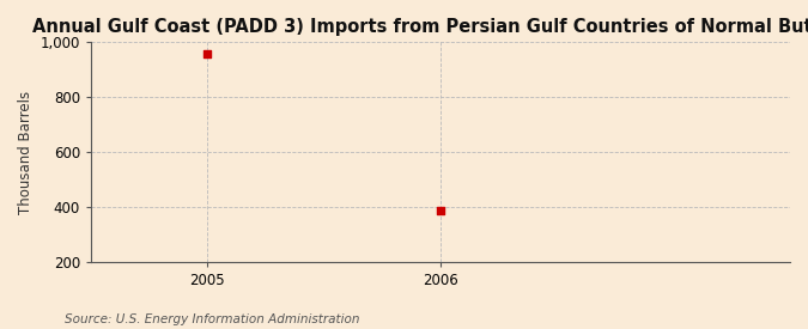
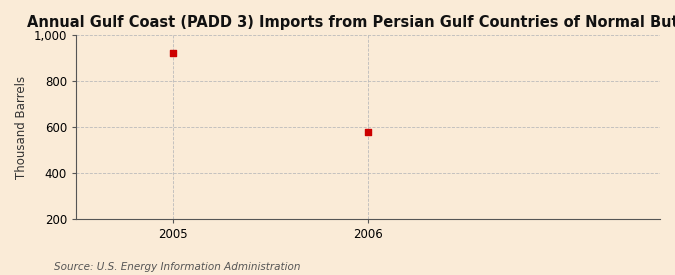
2005: 958 -> 925
2006: 385 -> 580
